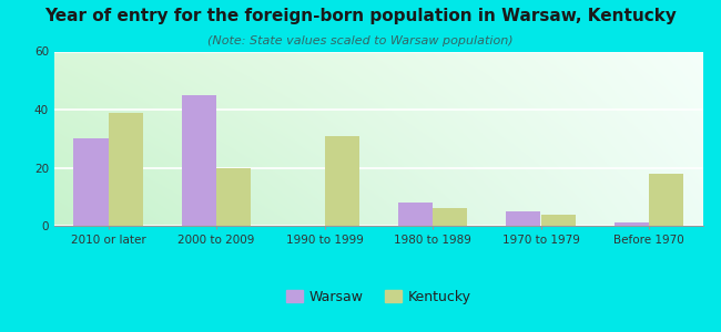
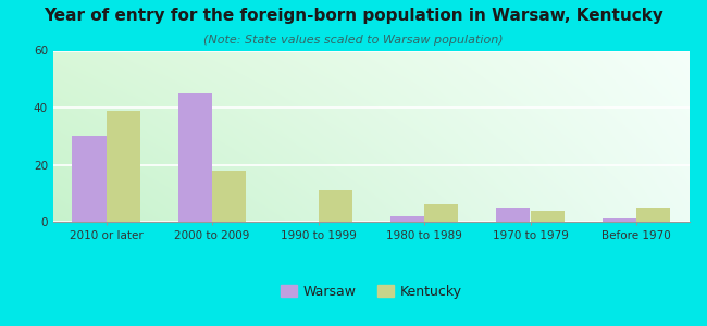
Kentucky/2000 to 2009: 20 -> 18
Kentucky/1990 to 1999: 31 -> 11
Warsaw/1980 to 1989: 8 -> 2
Kentucky/Before 1970: 18 -> 5
